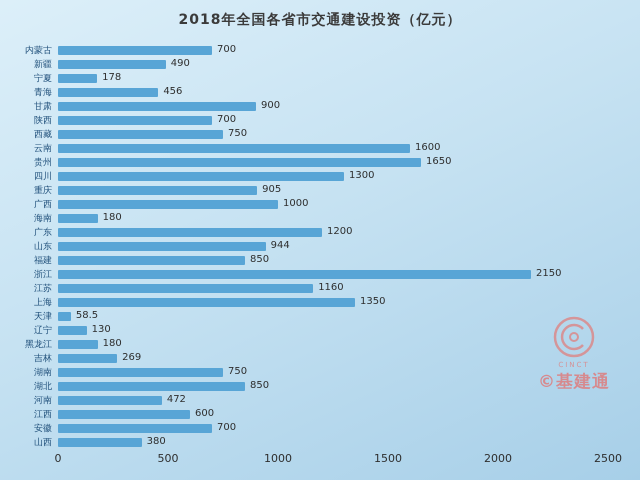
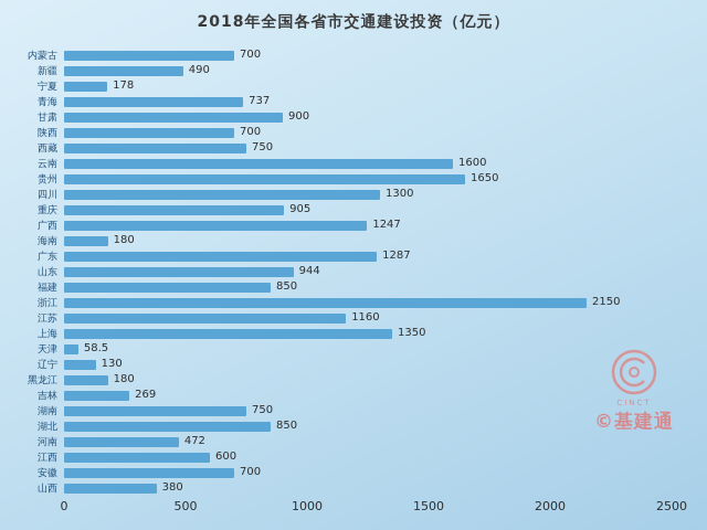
青海: 456 -> 737
广西: 1000 -> 1247
广东: 1200 -> 1287
